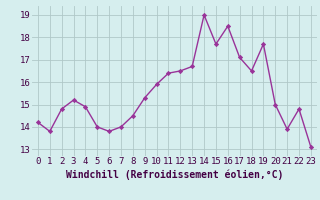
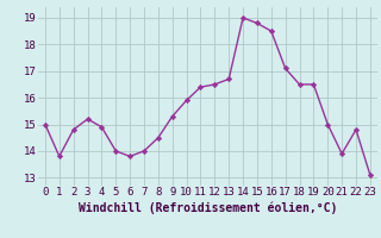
0: 14.2 -> 15.0
15: 17.7 -> 18.8
19: 17.7 -> 16.5
